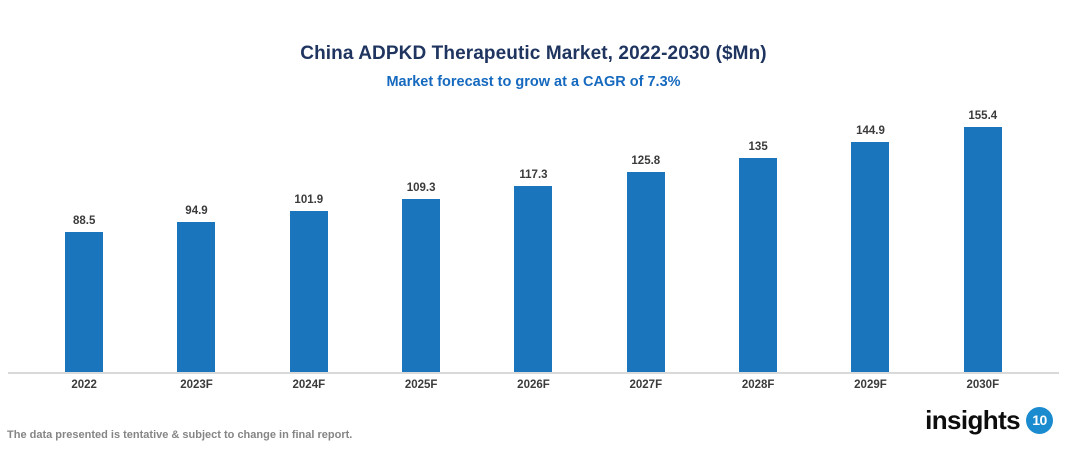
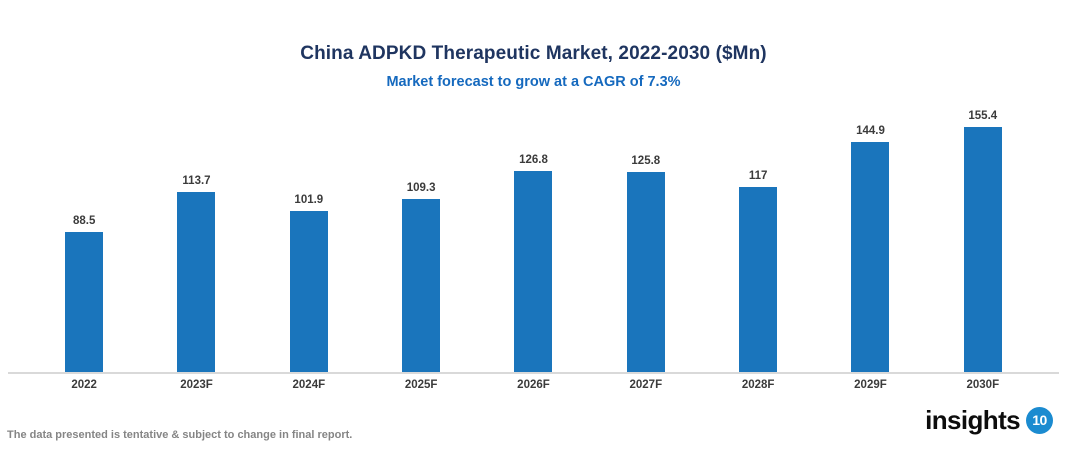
2023F: 94.9 -> 113.7
2026F: 117.3 -> 126.8
2028F: 135 -> 117
